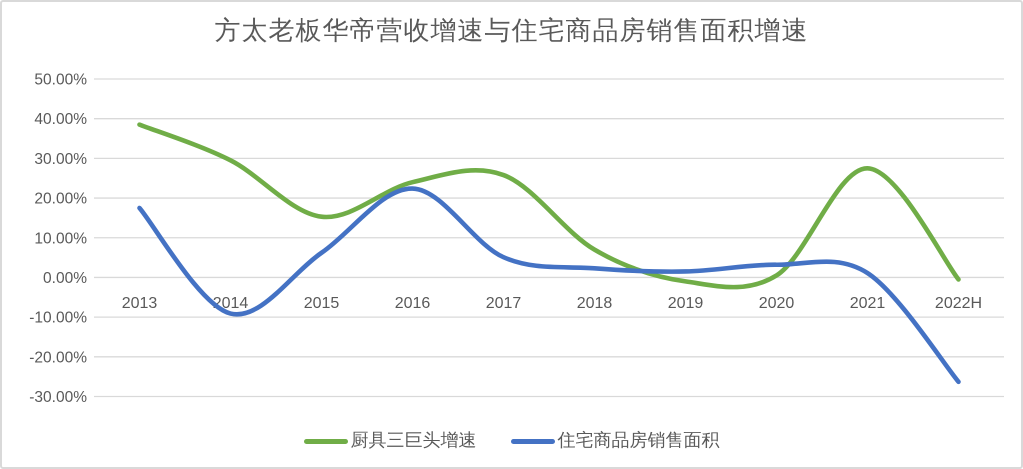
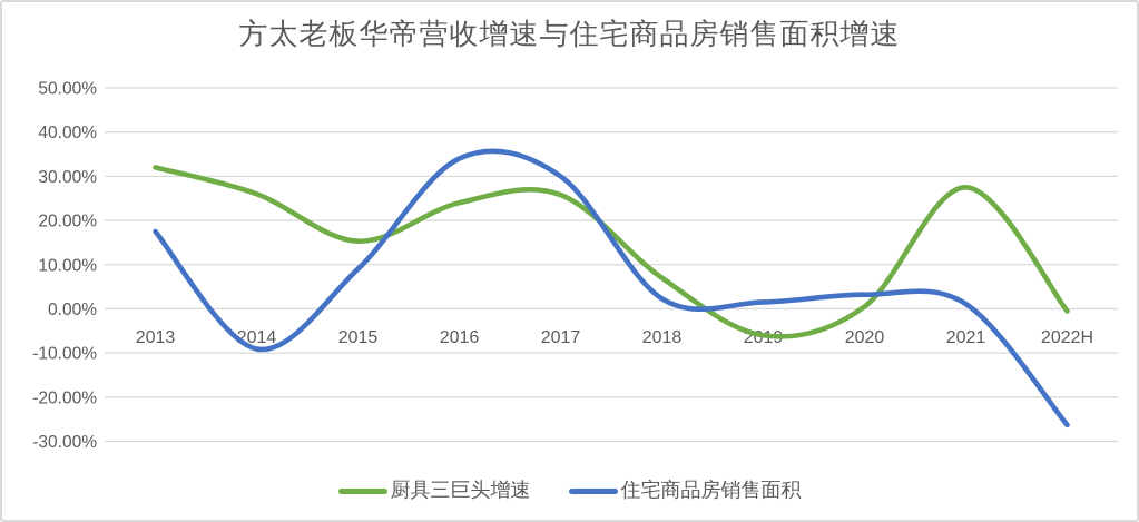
厨具三巨头增速/2013: 38% -> 32%
厨具三巨头增速/2014: 30% -> 26%
住宅商品房销售面积/2015: 6% -> 9%
住宅商品房销售面积/2016: 22% -> 34%
住宅商品房销售面积/2017: 5% -> 30%
厨具三巨头增速/2019: -1% -> -6%
